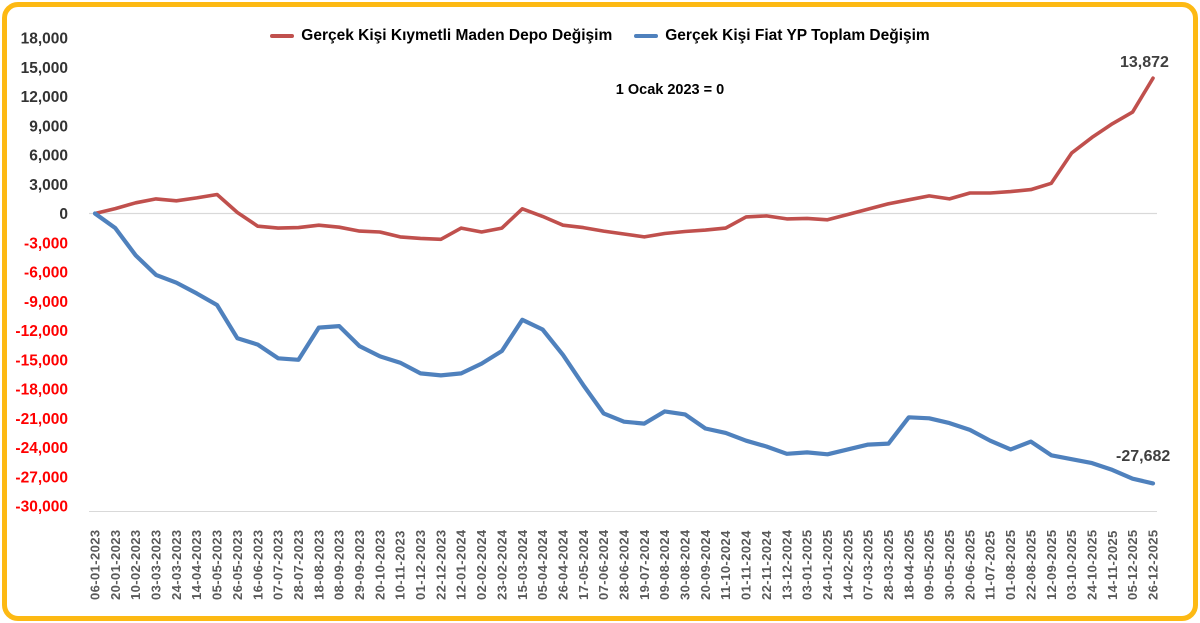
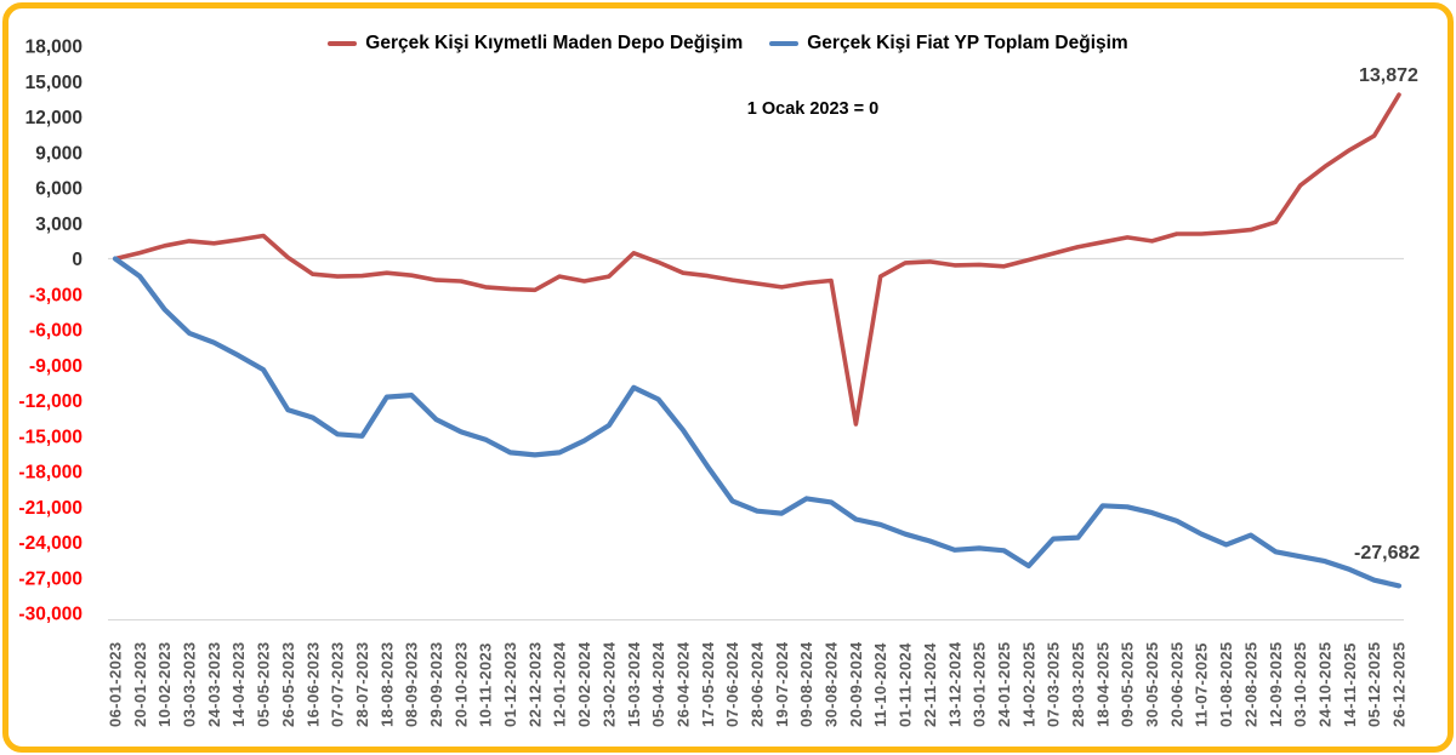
Gerçek Kişi Kıymetli Maden Depo Değişim/20-09-2024: -2000 -> -14000
Gerçek Kişi Fiat YP Toplam Değişim/14-02-2025: -24000 -> -26000
